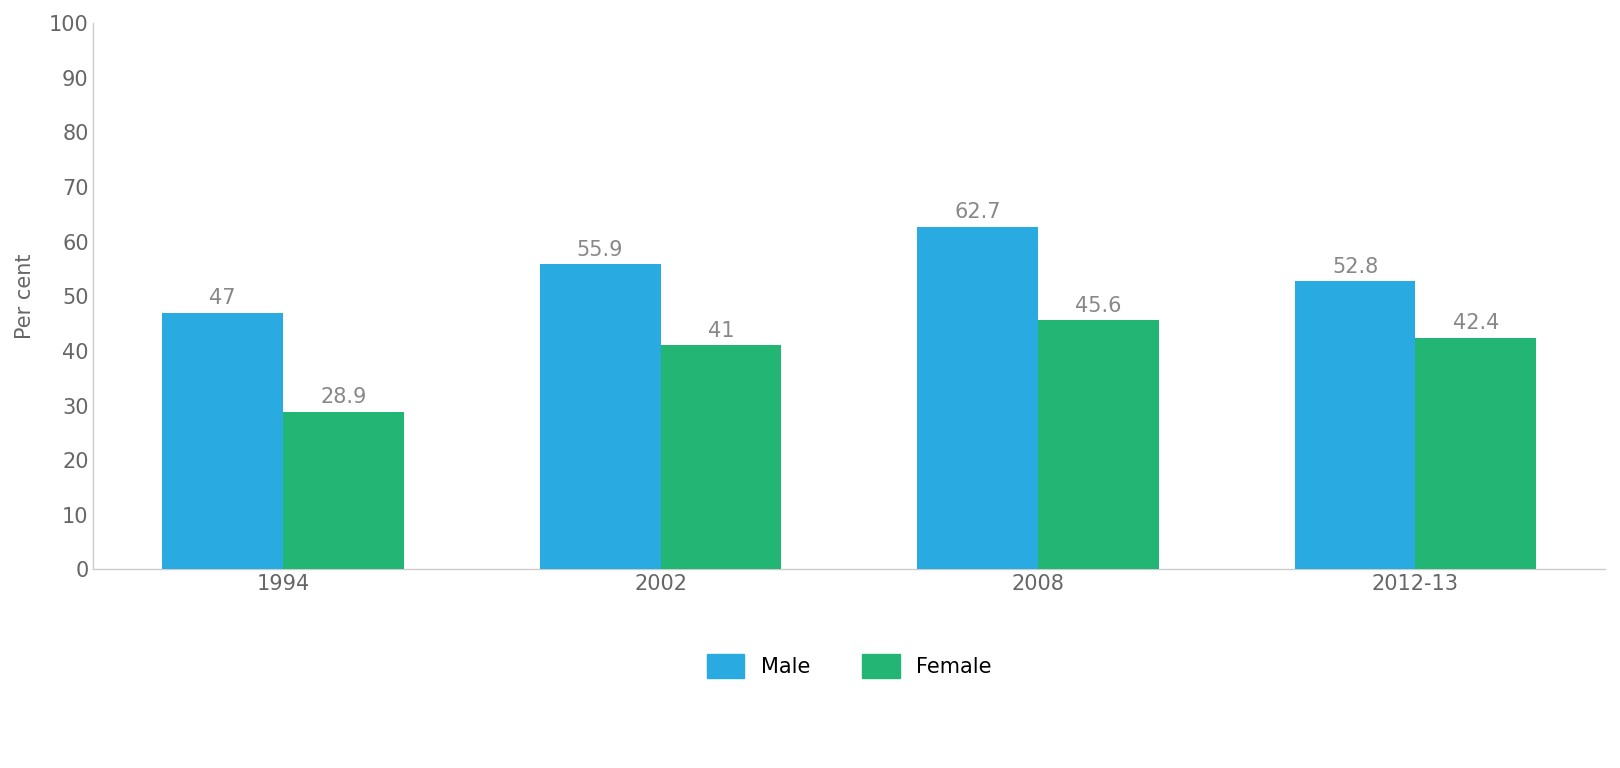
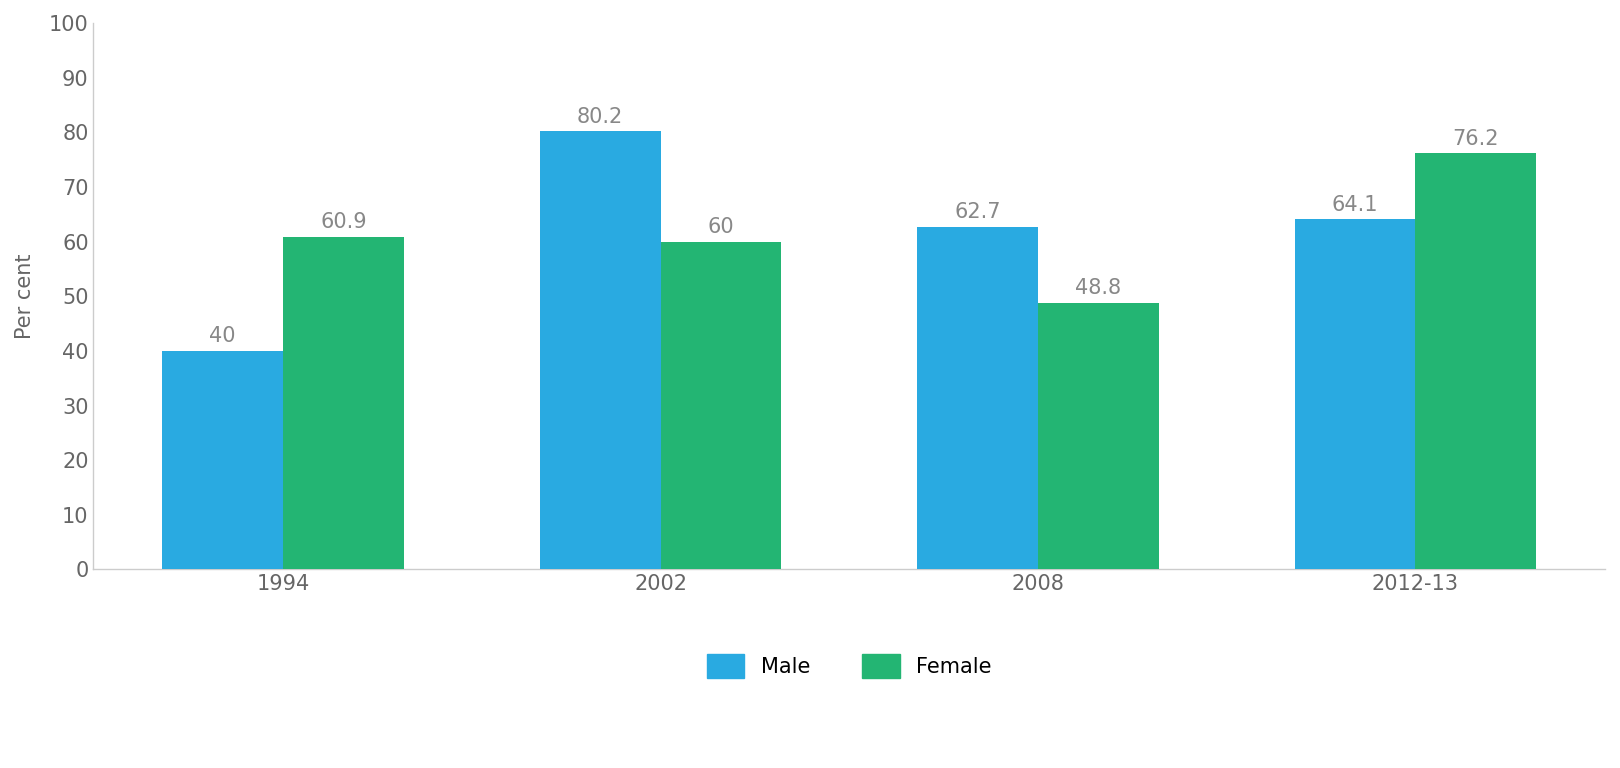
Male/1994: 47 -> 40
Female/1994: 28.9 -> 60.9
Male/2002: 55.9 -> 80.2
Female/2002: 41 -> 60
Female/2008: 45.6 -> 48.8
Male/2012-13: 52.8 -> 64.1
Female/2012-13: 42.4 -> 76.2
